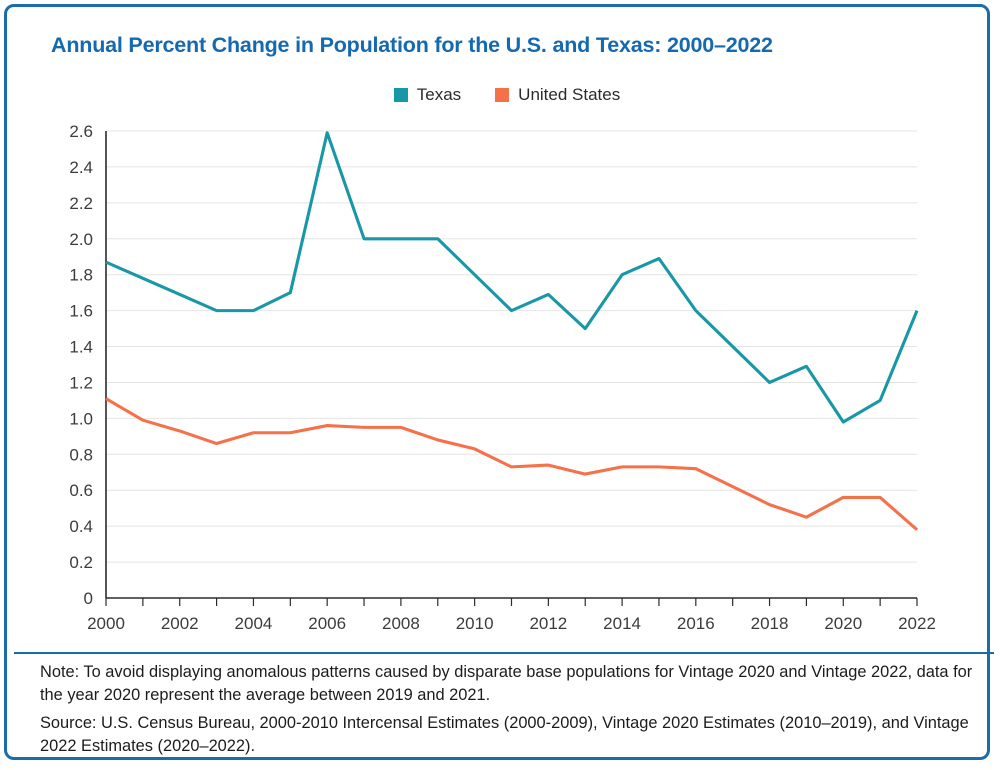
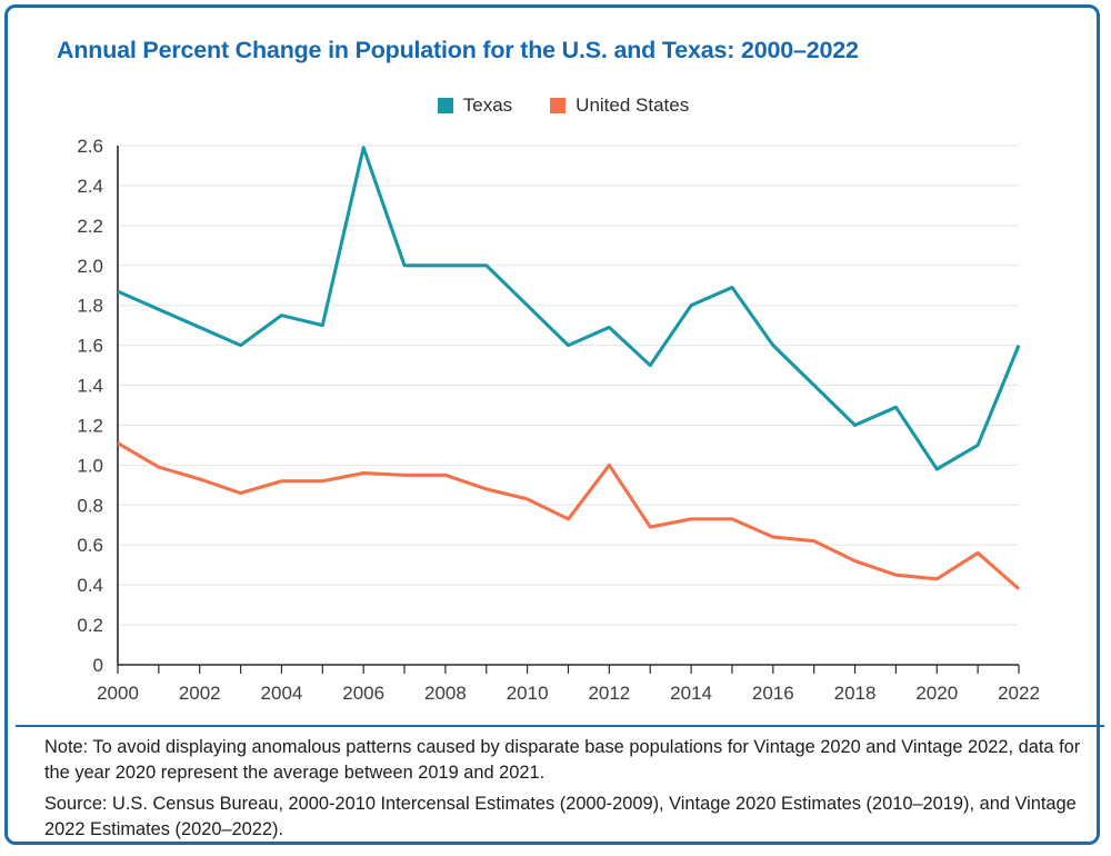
Texas/2004: 1.60 -> 1.75
United States/2012: 0.74 -> 1.00
United States/2016: 0.72 -> 0.64
United States/2020: 0.56 -> 0.43
